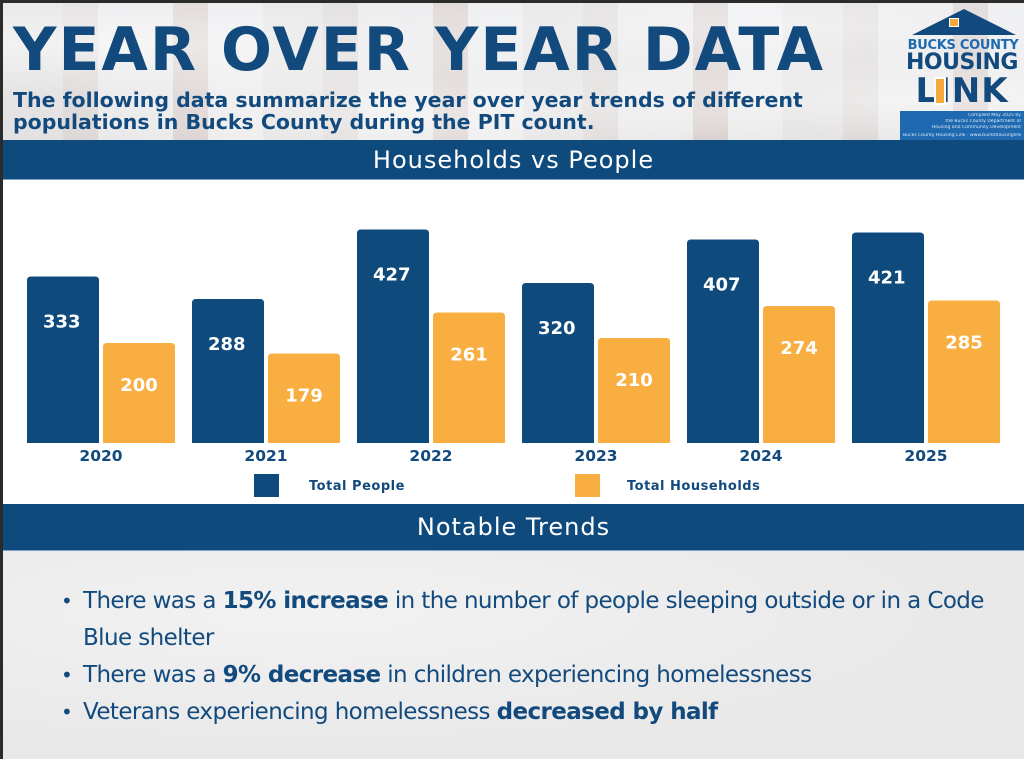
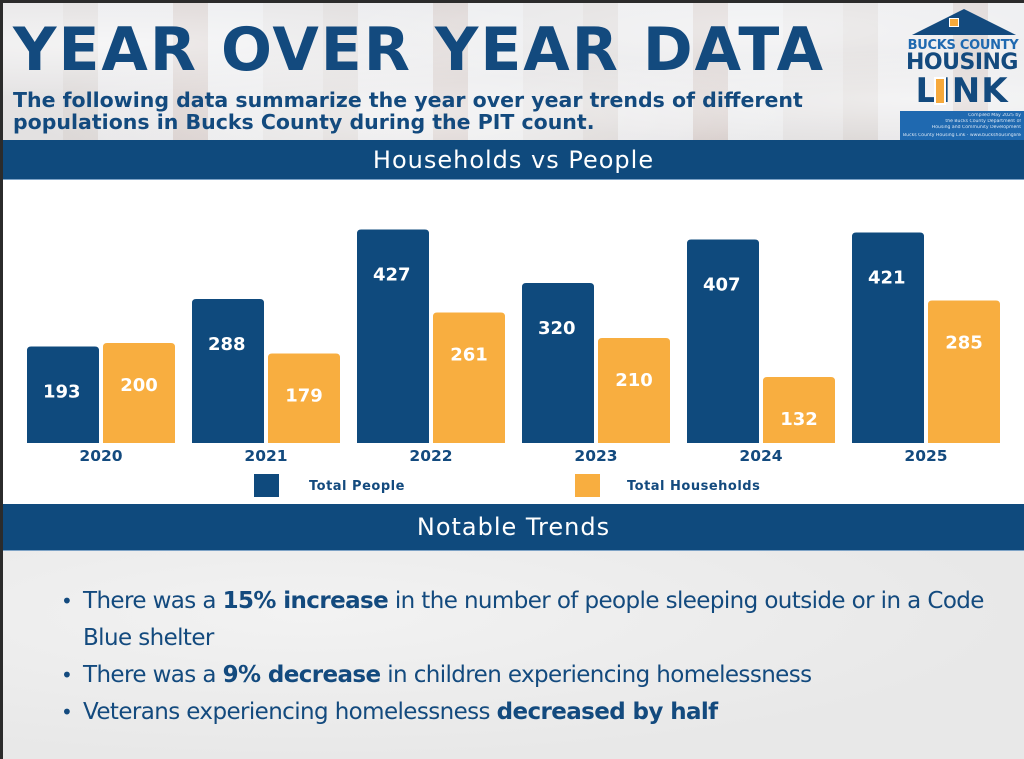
Total People/2020: 333 -> 193
Total Households/2024: 274 -> 132
